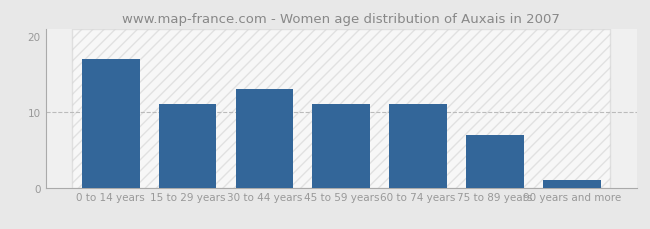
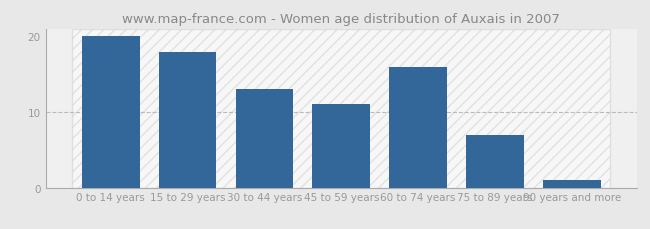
0 to 14 years: 17 -> 20
15 to 29 years: 11 -> 18
60 to 74 years: 11 -> 16
